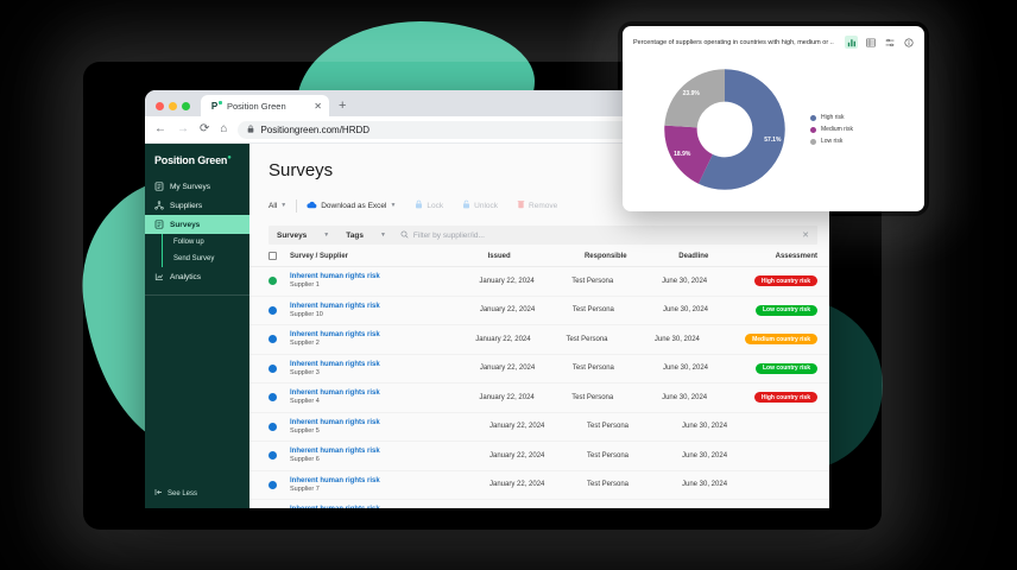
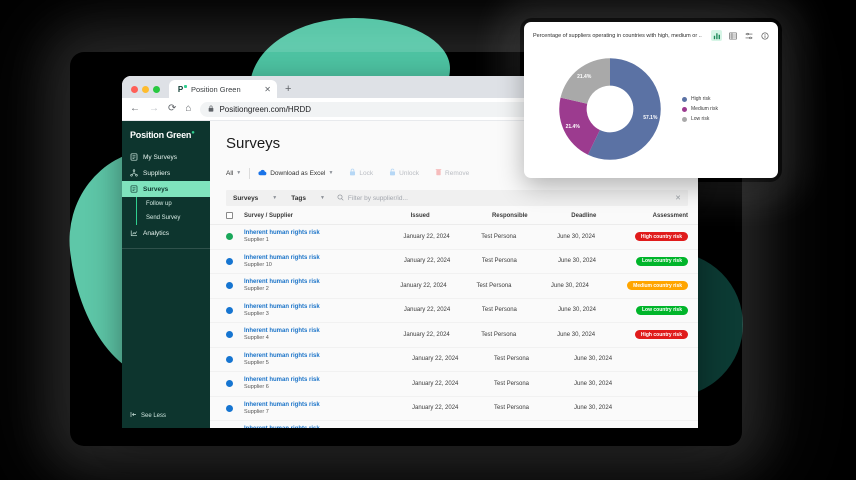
Medium risk: 18.9% -> 21.4%
Low risk: 23.9% -> 21.4%
